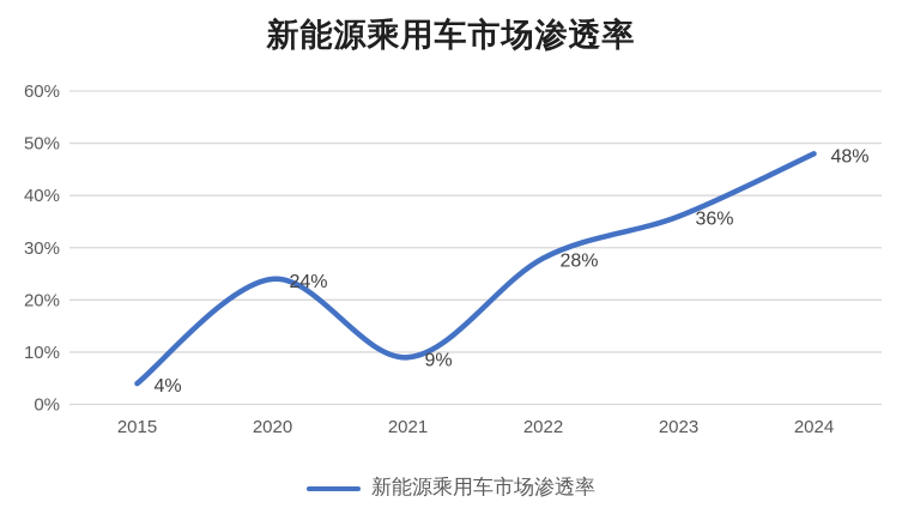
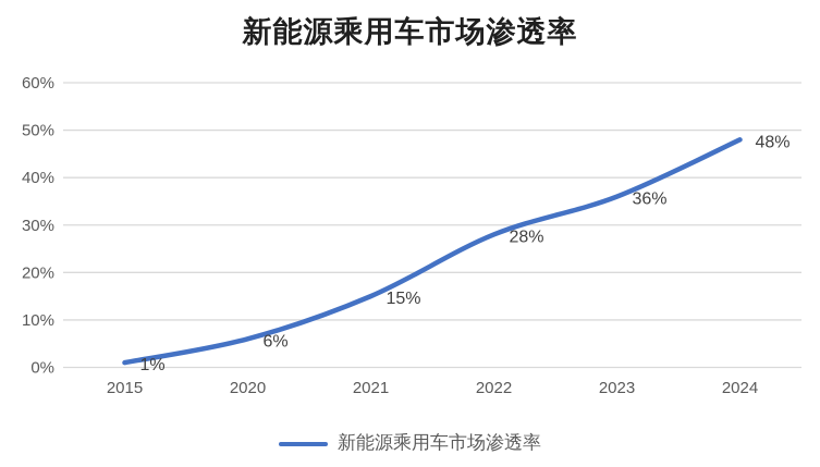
2015: 4% -> 1%
2020: 24% -> 6%
2021: 9% -> 15%
